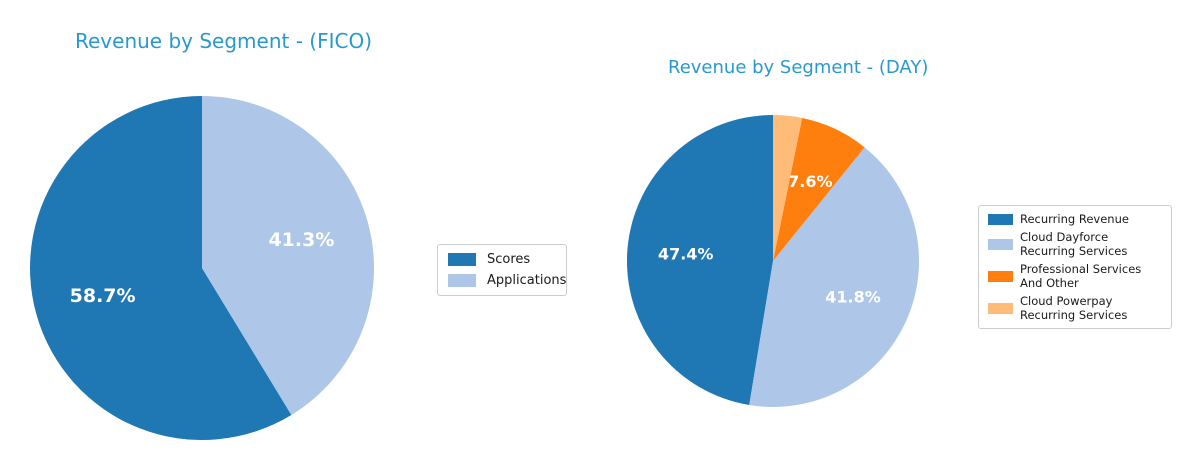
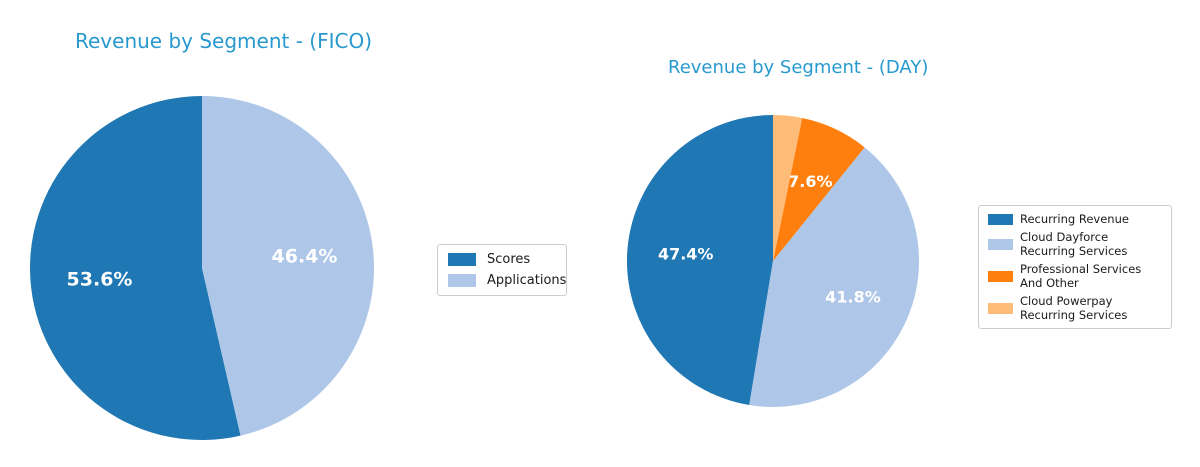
Revenue by Segment - (FICO)/Scores: 58.7% -> 53.6%
Revenue by Segment - (FICO)/Applications: 41.3% -> 46.4%
